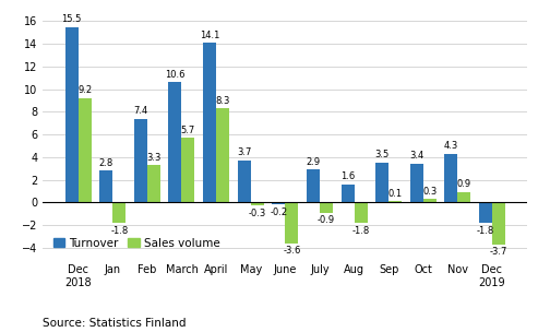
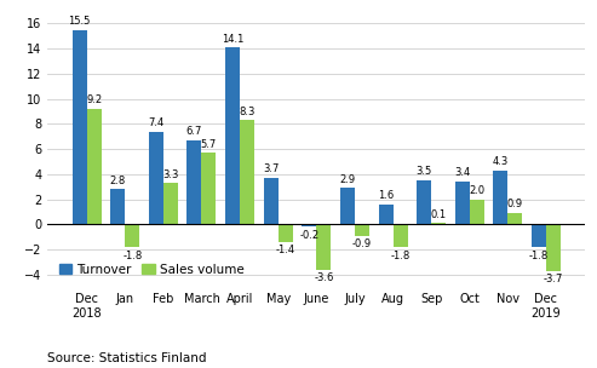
Turnover/March: 10.6 -> 6.7
Sales volume/May: -0.3 -> -1.4
Sales volume/Oct: 0.3 -> 2.0
